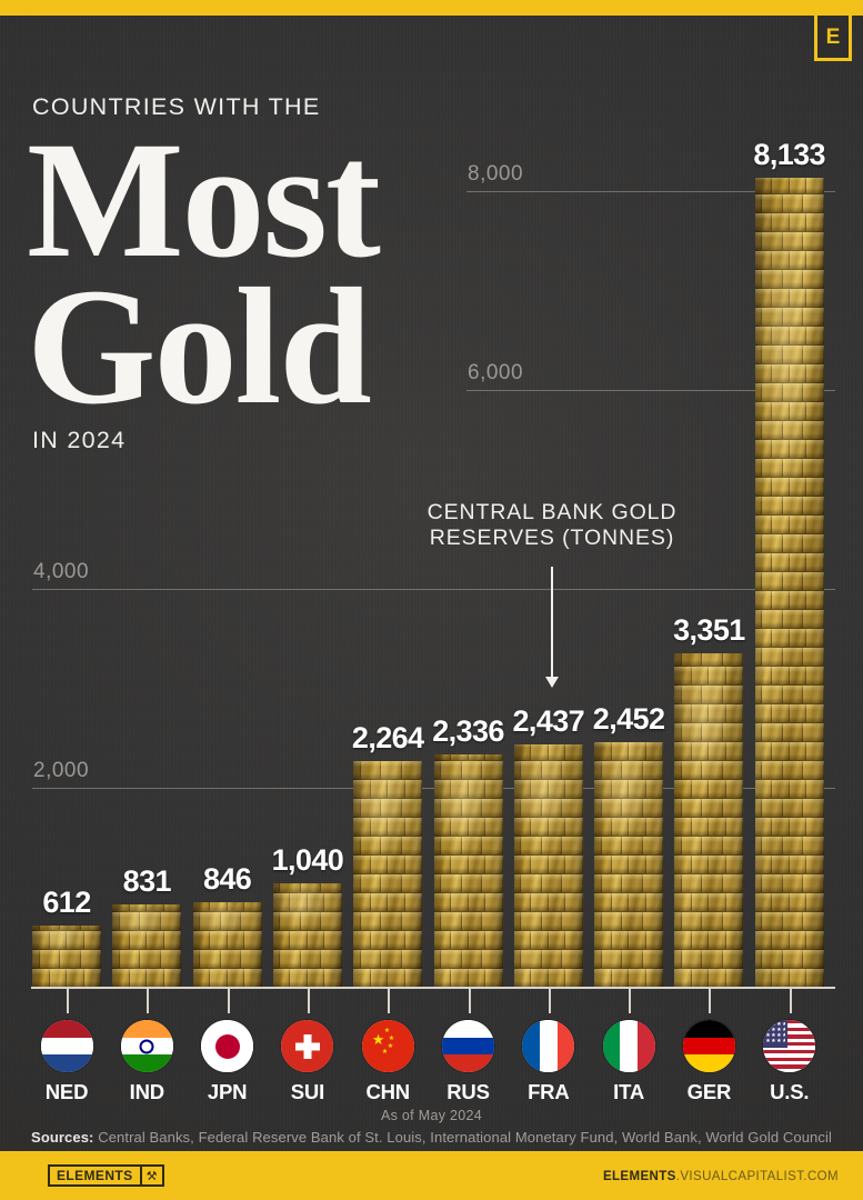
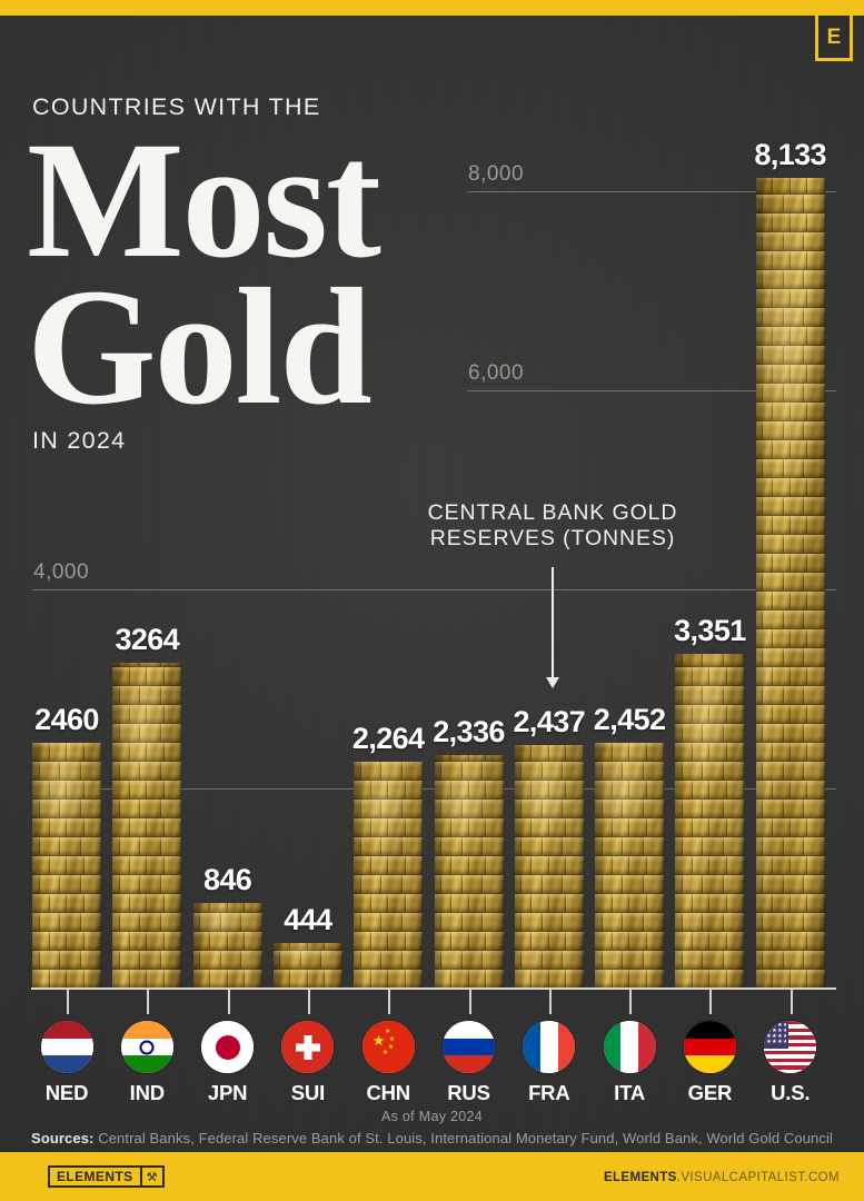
NED: 612 -> 2460
IND: 831 -> 3264
SUI: 1,040 -> 444
